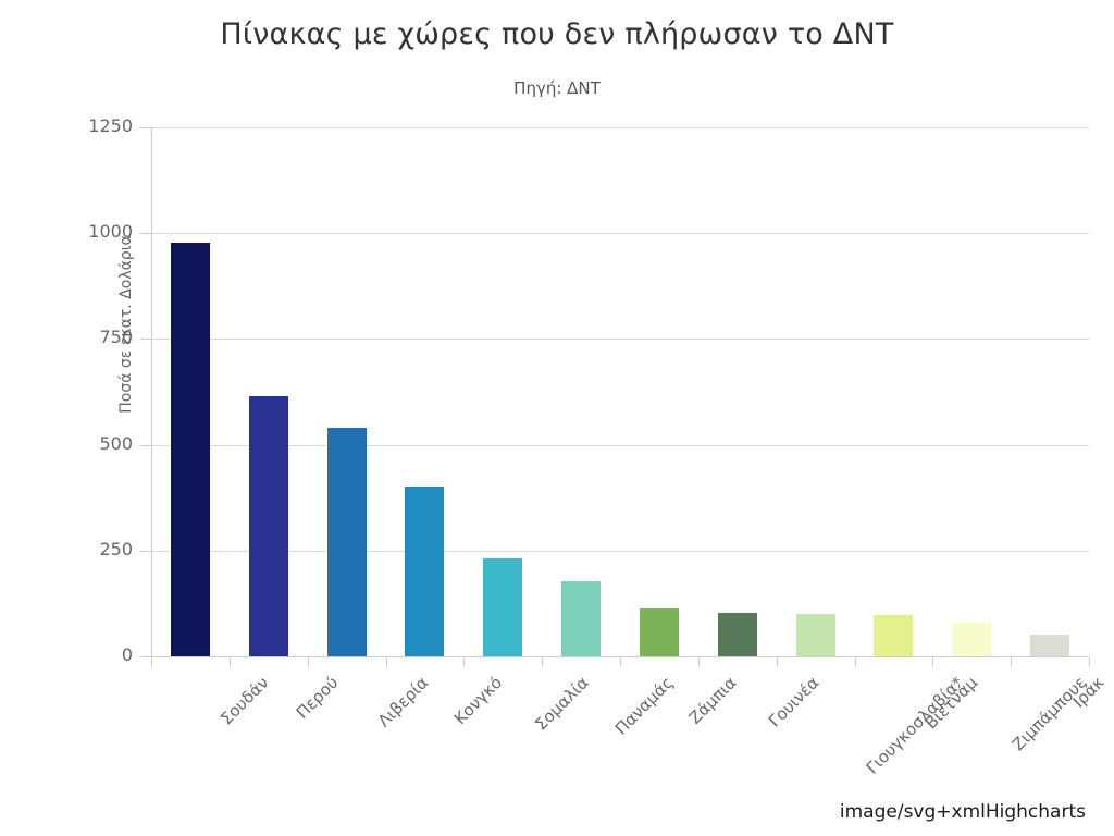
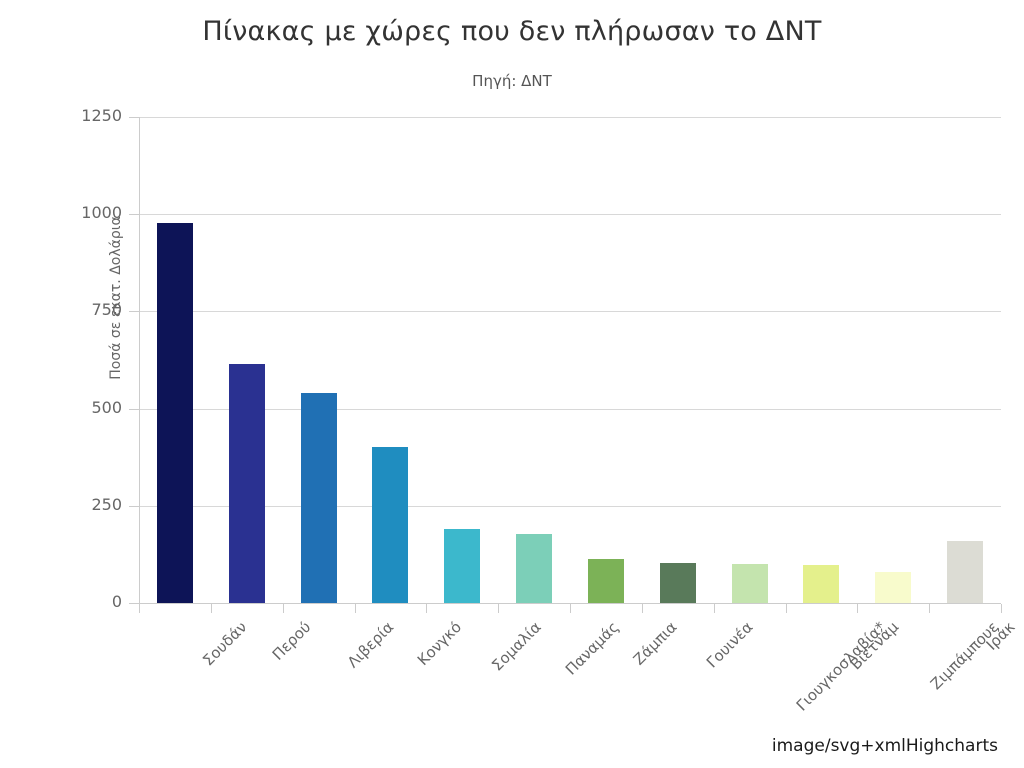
Σομαλία: 230 -> 190
Ιράκ: 50 -> 160
